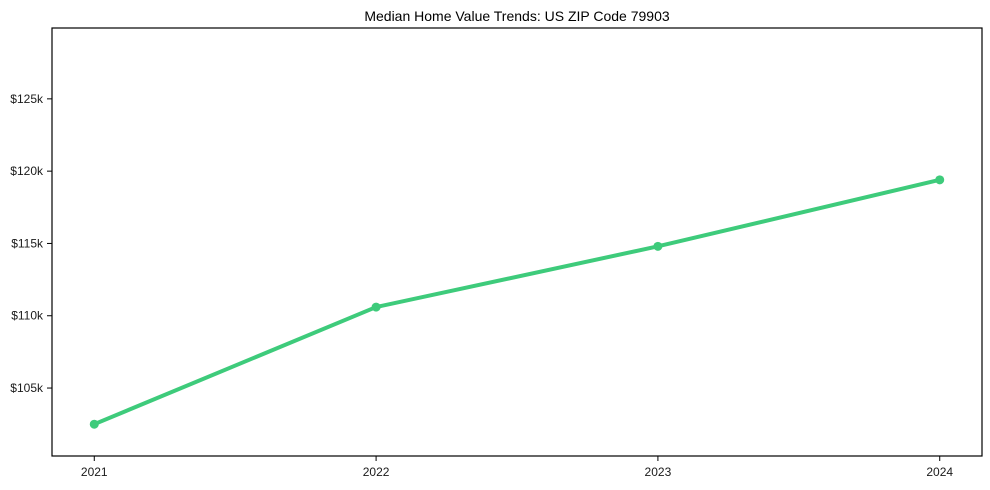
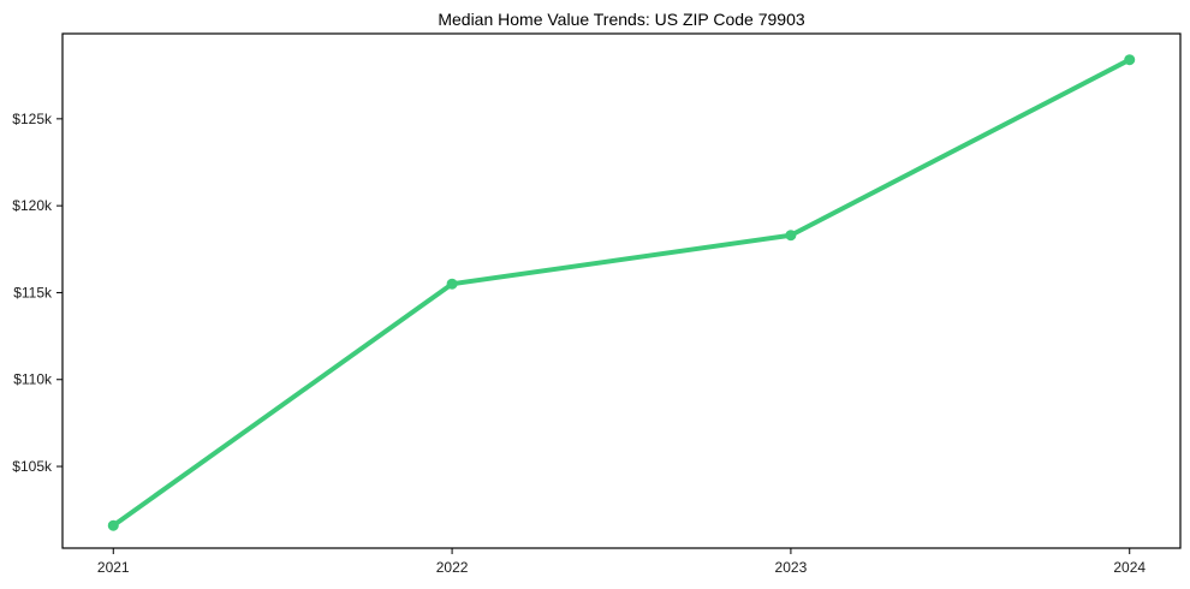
2021: $102.5k -> $101.6k
2022: $110.6k -> $115.5k
2023: $114.8k -> $118.3k
2024: $119.4k -> $128.4k
